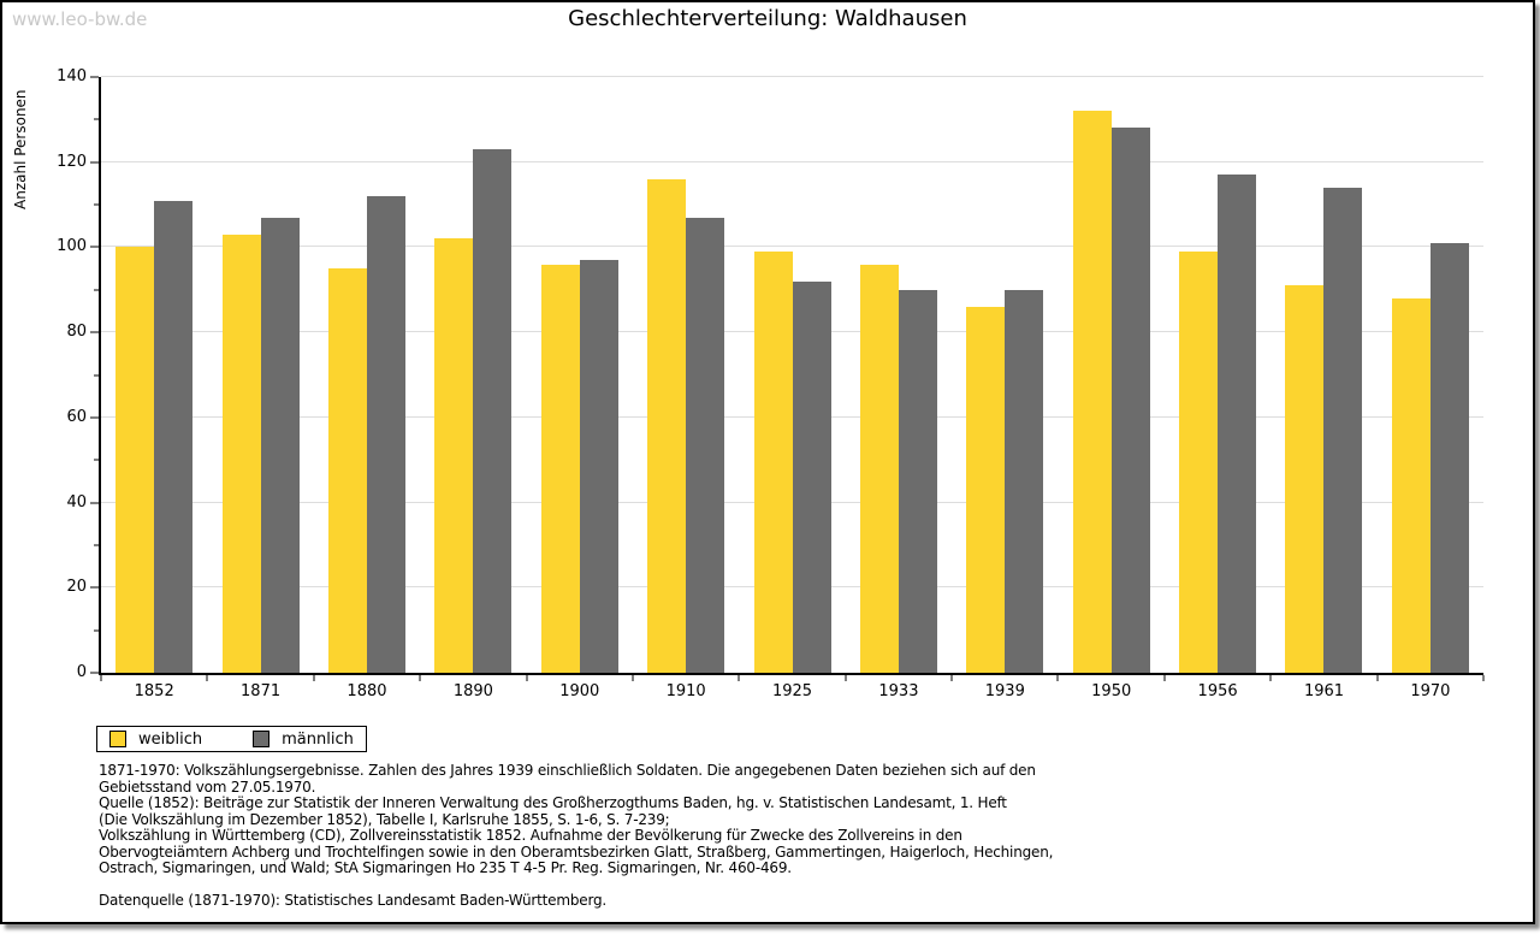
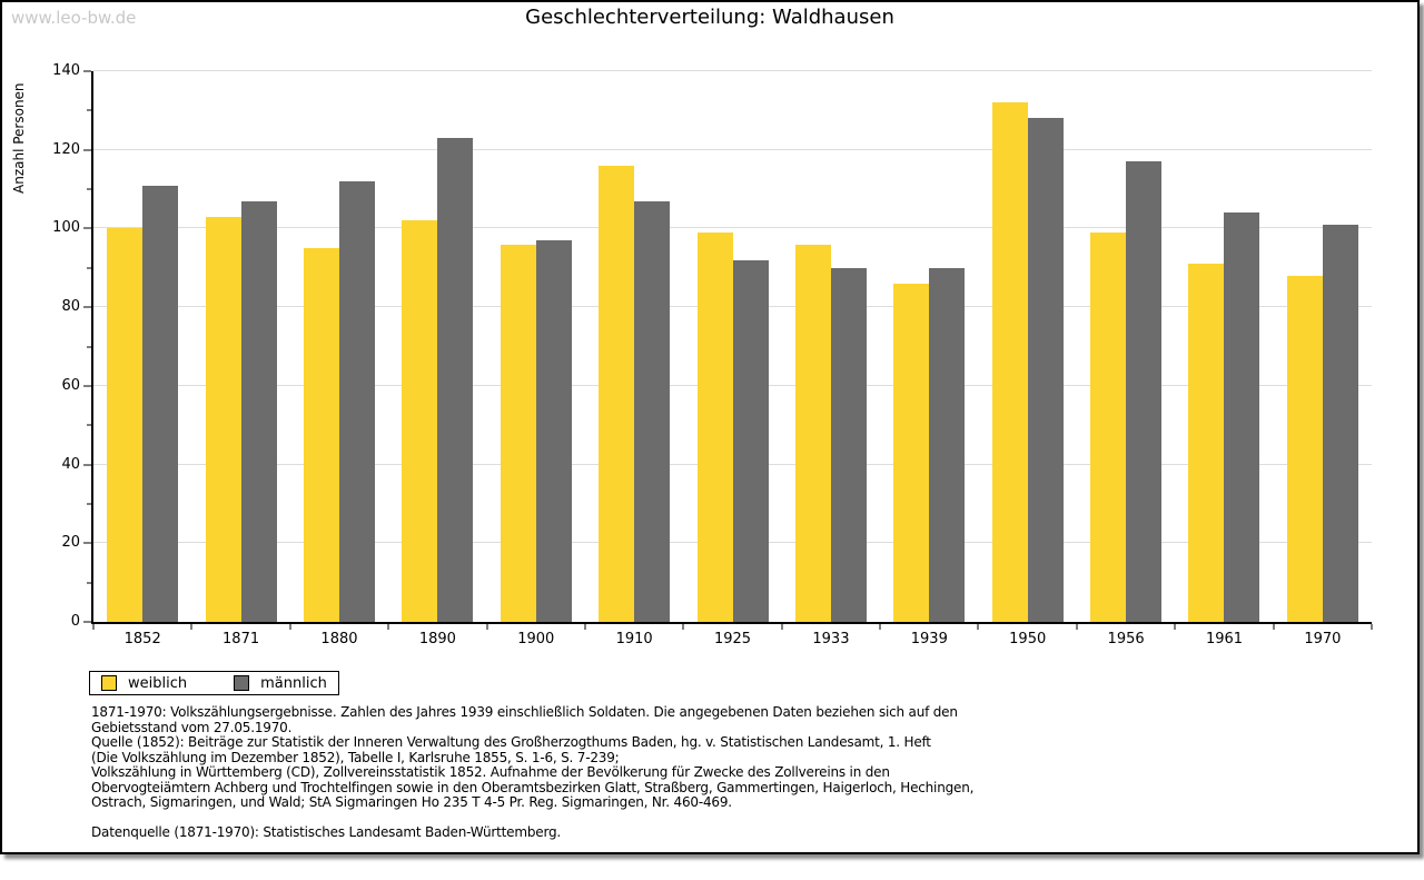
männlich/1961: 114 -> 104
